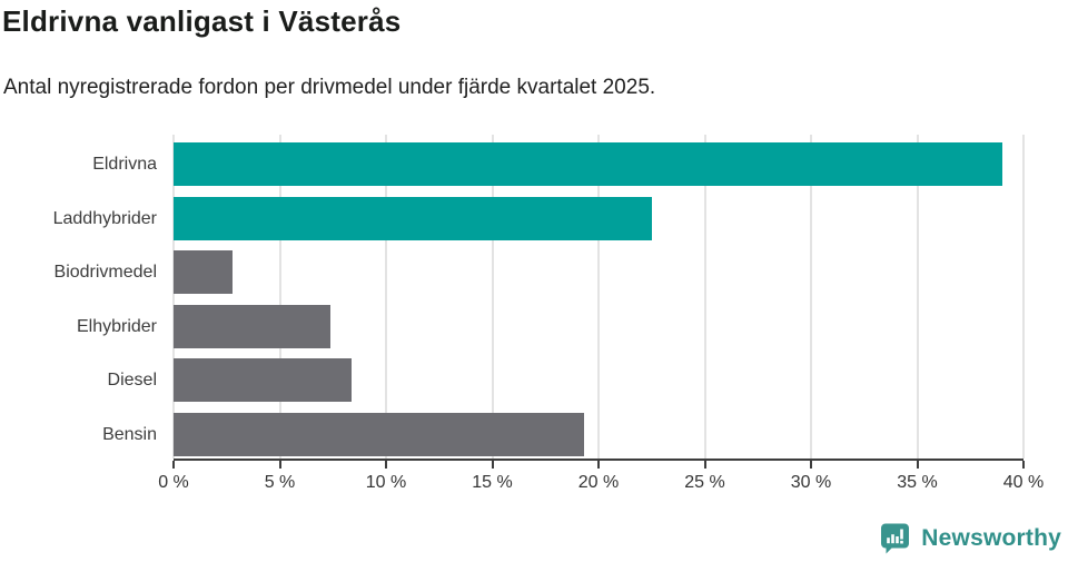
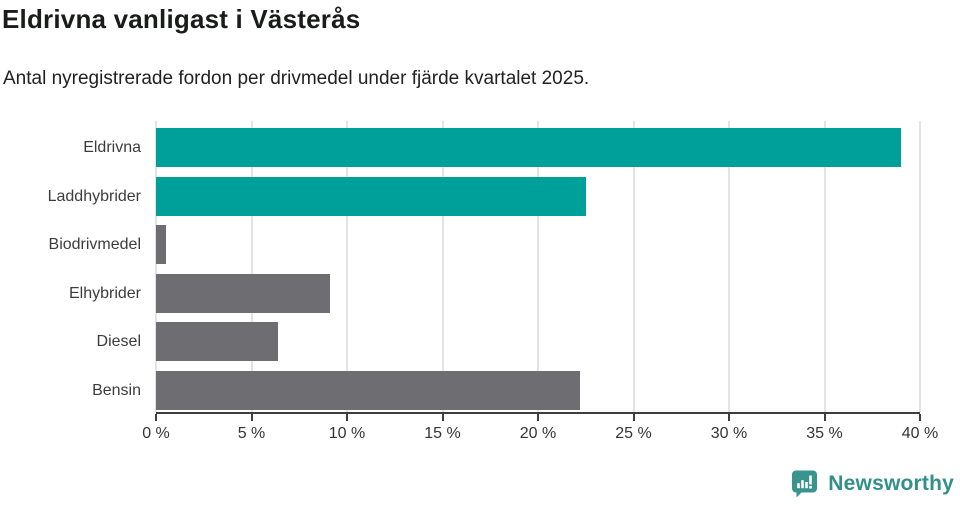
Biodrivmedel: 2.8% -> 0.5%
Elhybrider: 7.4% -> 9.1%
Diesel: 8.4% -> 6.4%
Bensin: 19.3% -> 22.2%
